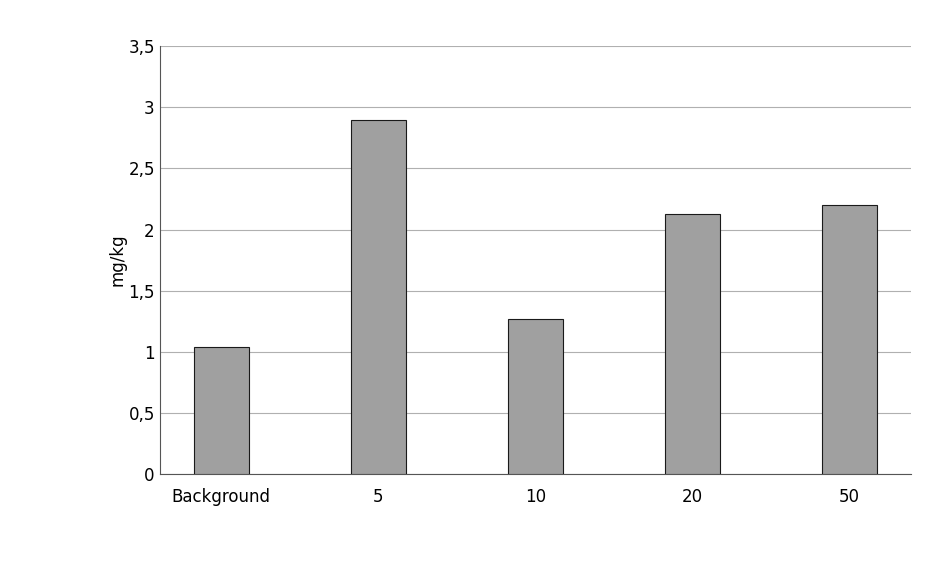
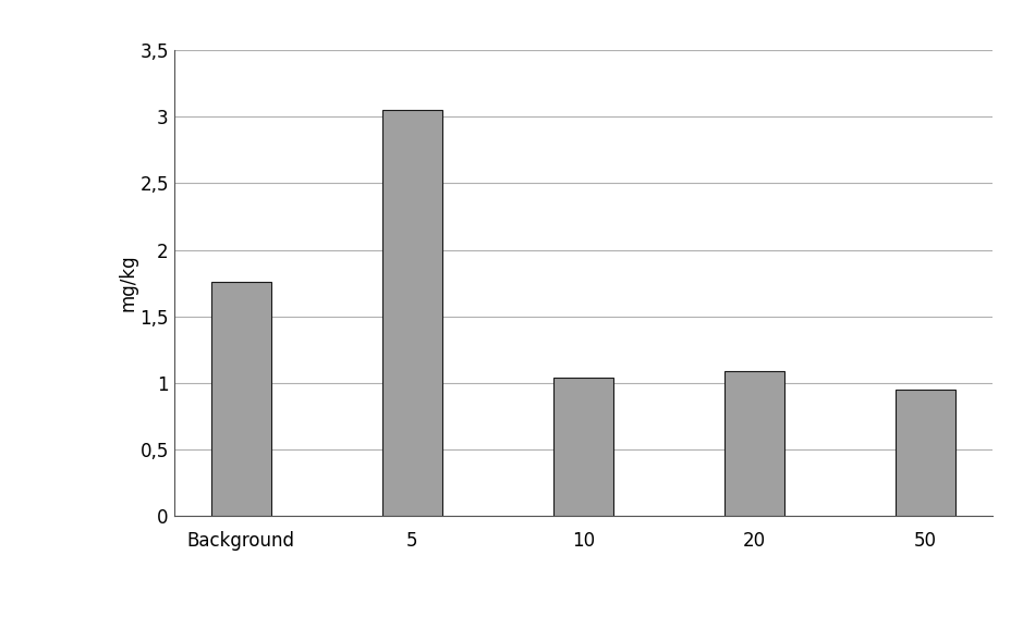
Background: 1,04 -> 1,76
5: 2,90 -> 3,05
10: 1,27 -> 1,04
20: 2,13 -> 1,09
50: 2,20 -> 0,95
